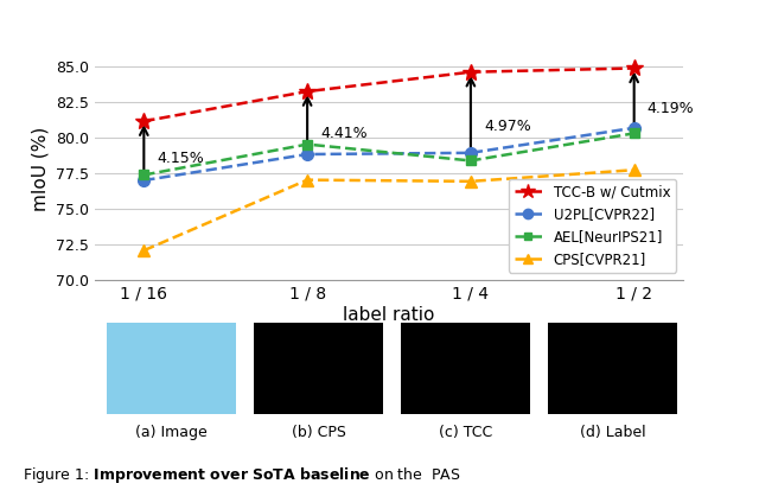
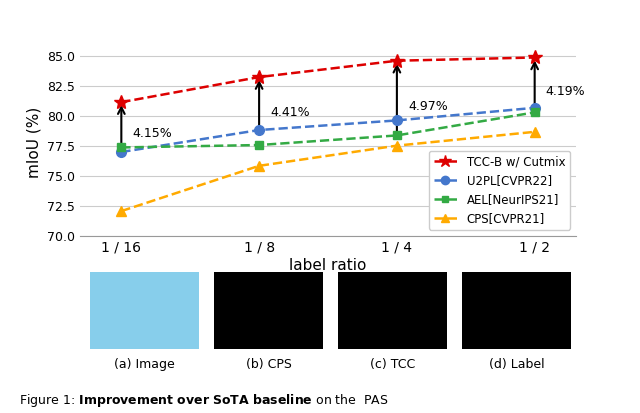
AEL[NeurIPS21]/1 / 8: 79.5 -> 77.5
CPS[CVPR21]/1 / 8: 77.0 -> 75.8
U2PL[CVPR22]/1 / 4: 78.9 -> 79.6
CPS[CVPR21]/1 / 4: 76.9 -> 77.5
CPS[CVPR21]/1 / 2: 77.7 -> 78.7
